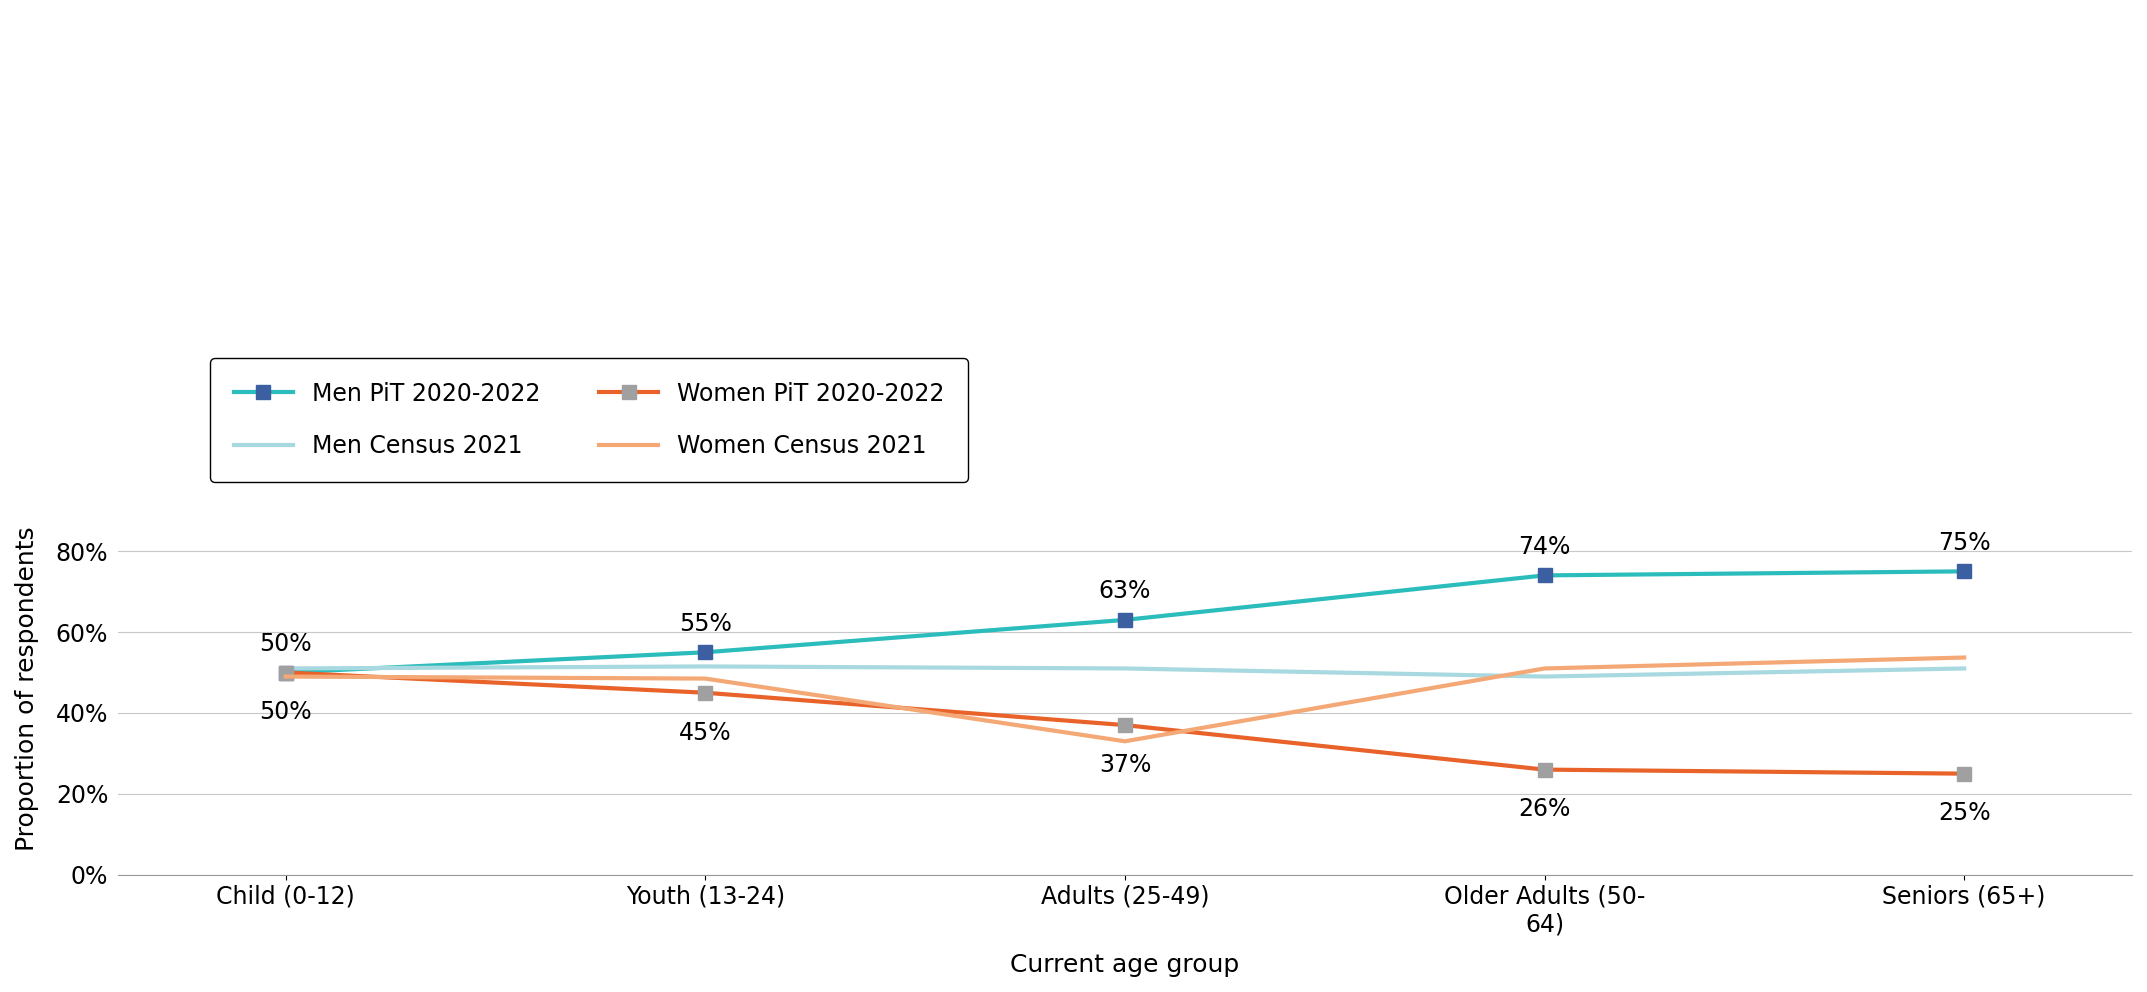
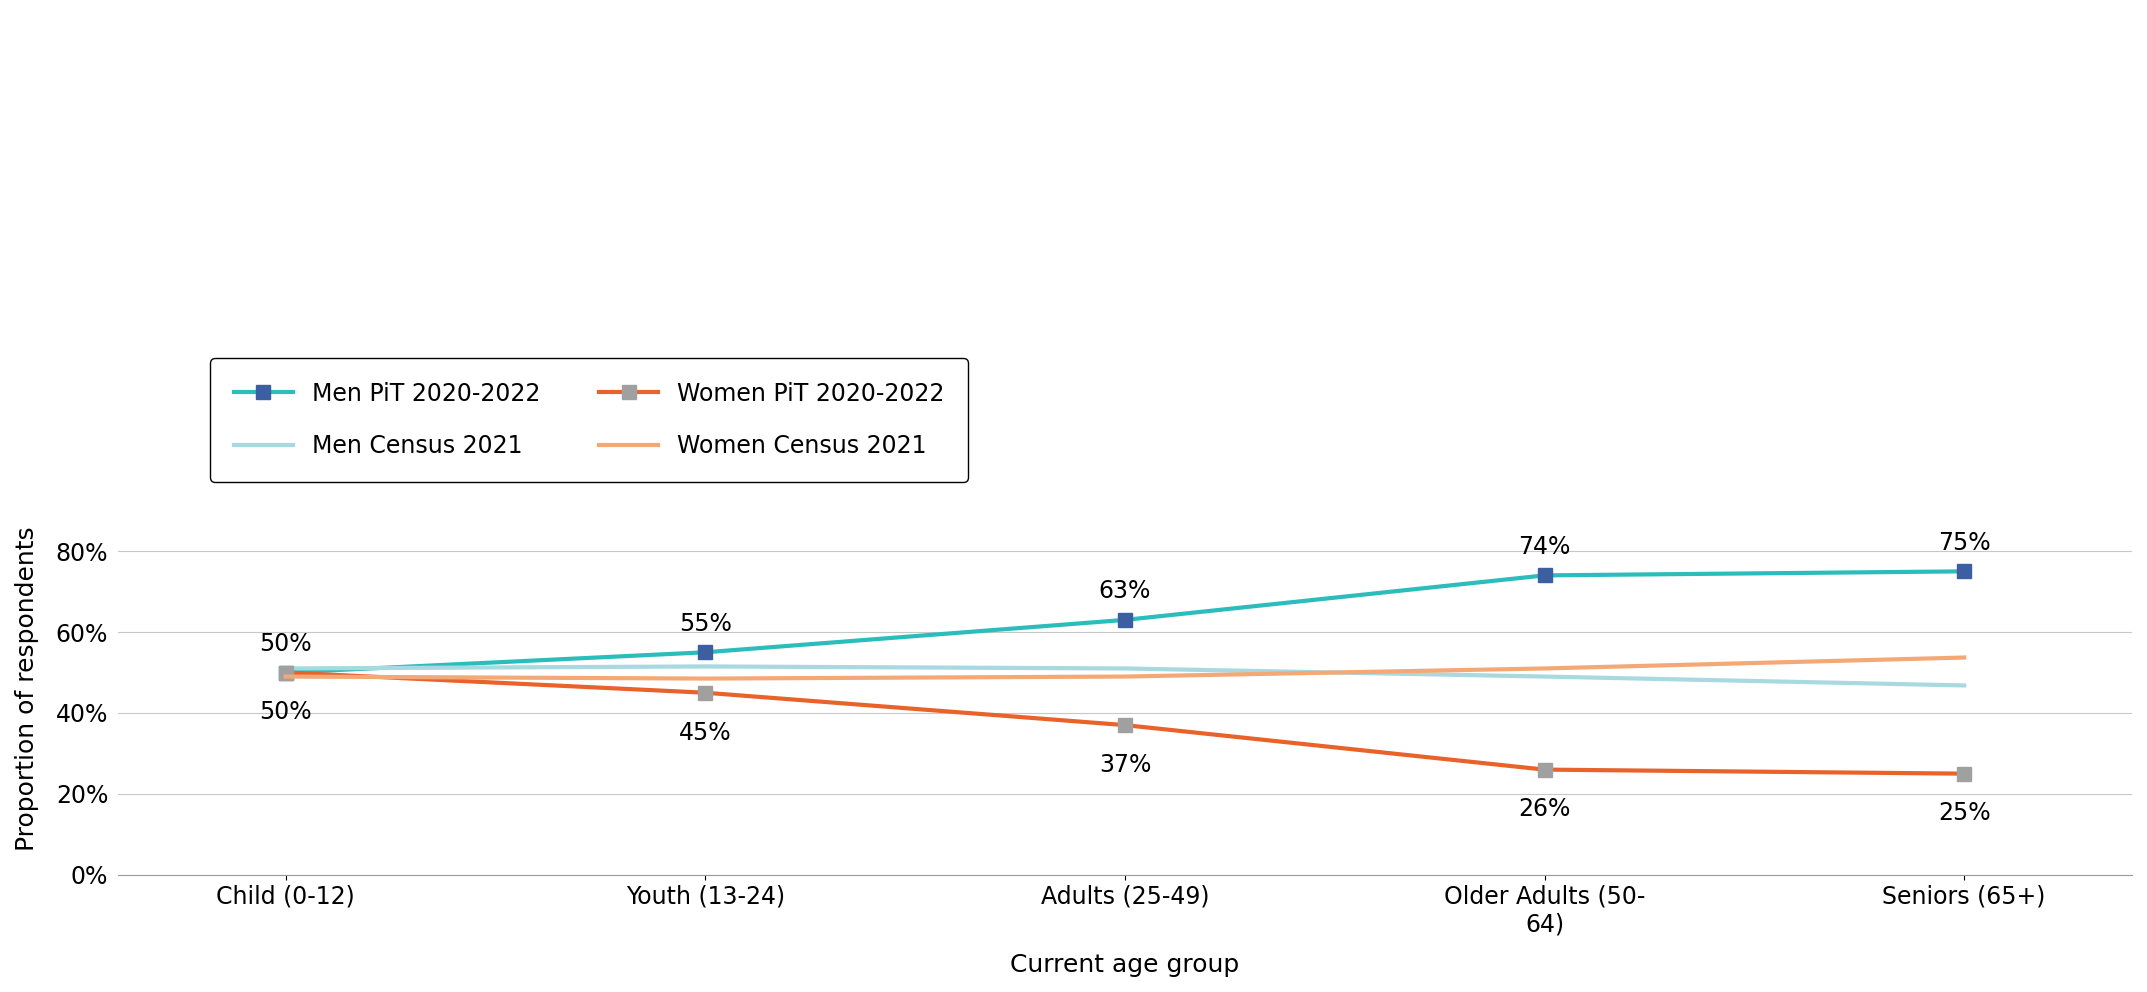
Women Census 2021/Adults (25-49): 33.0% -> 49.0%
Men Census 2021/Seniors (65+): 51.0% -> 46.8%
